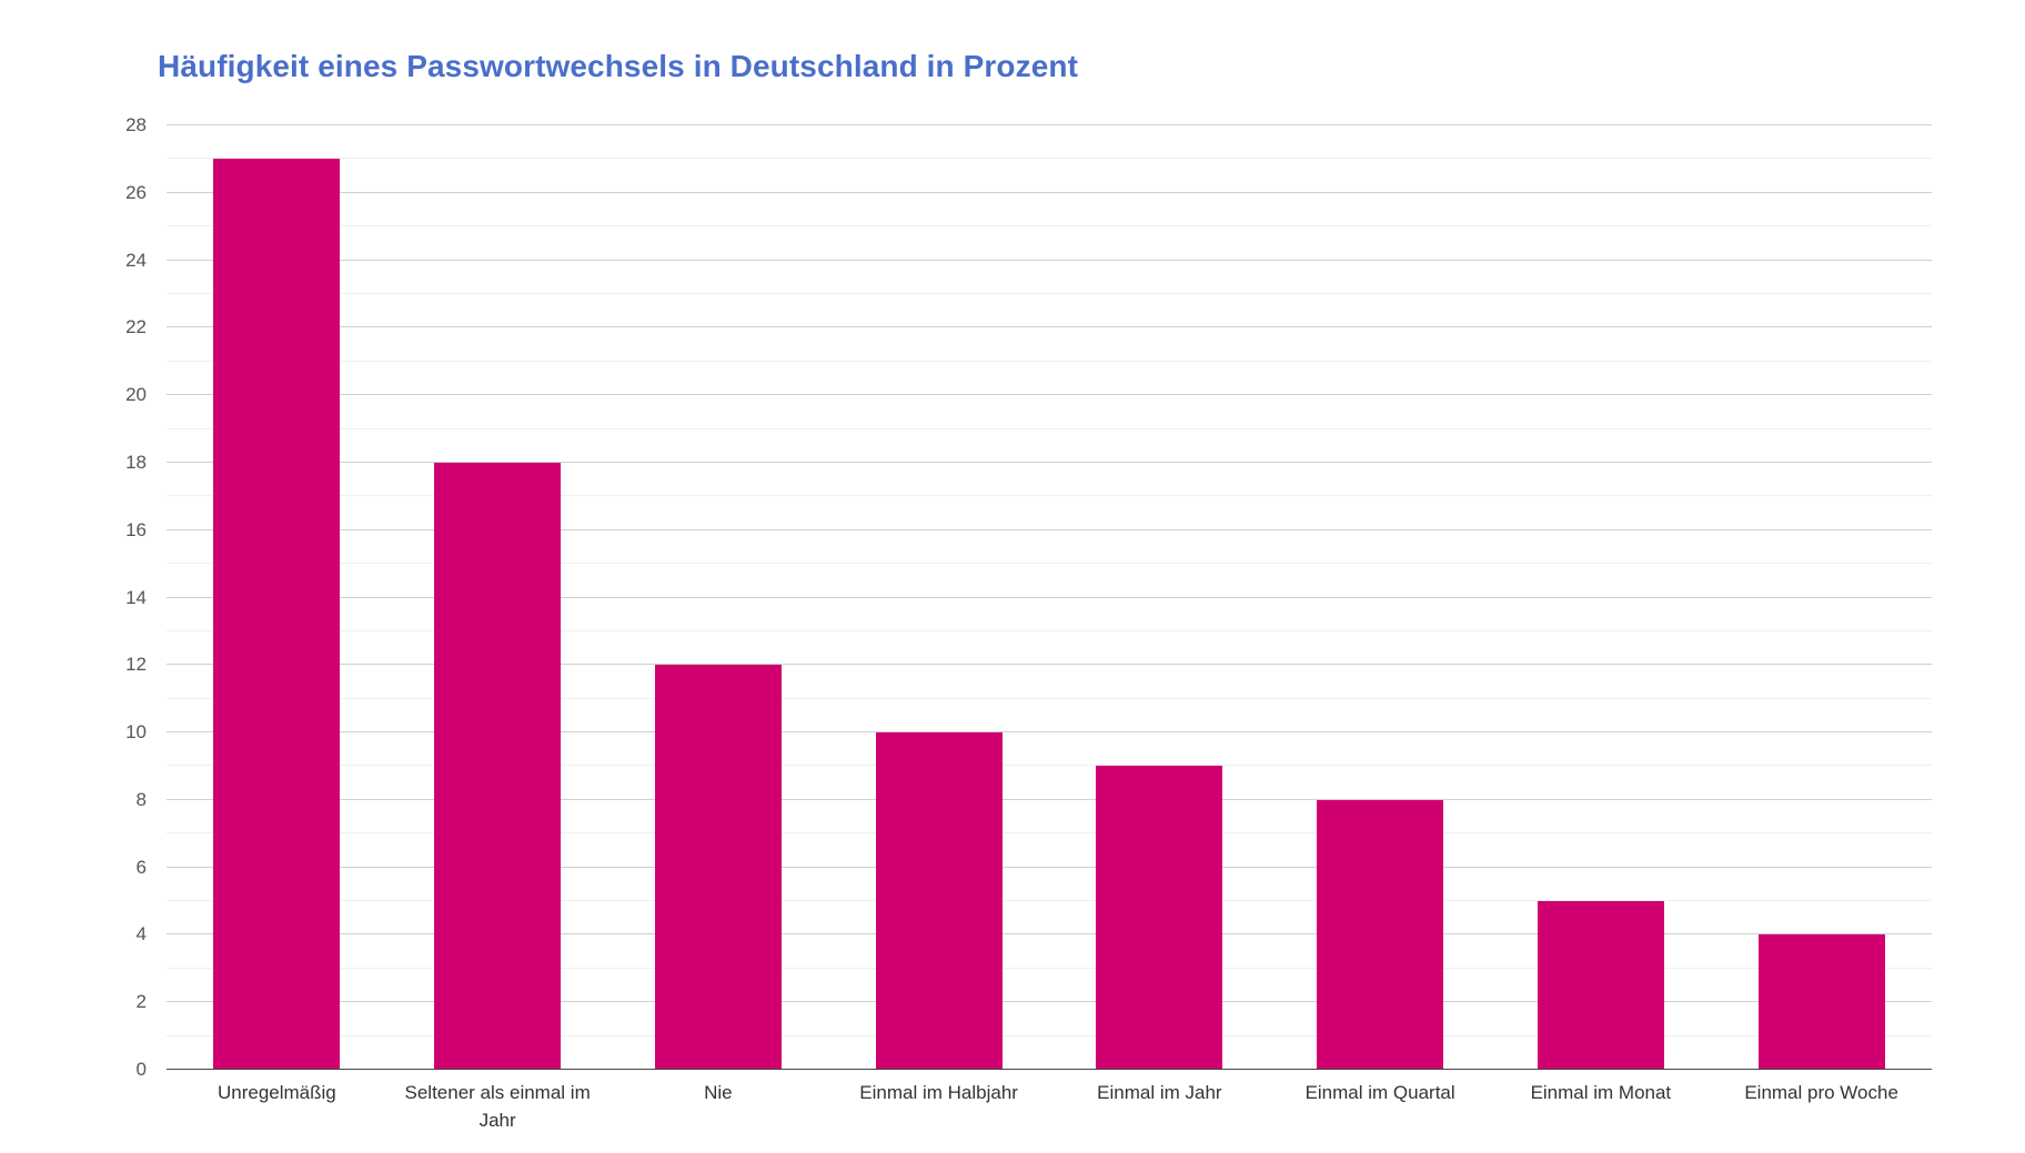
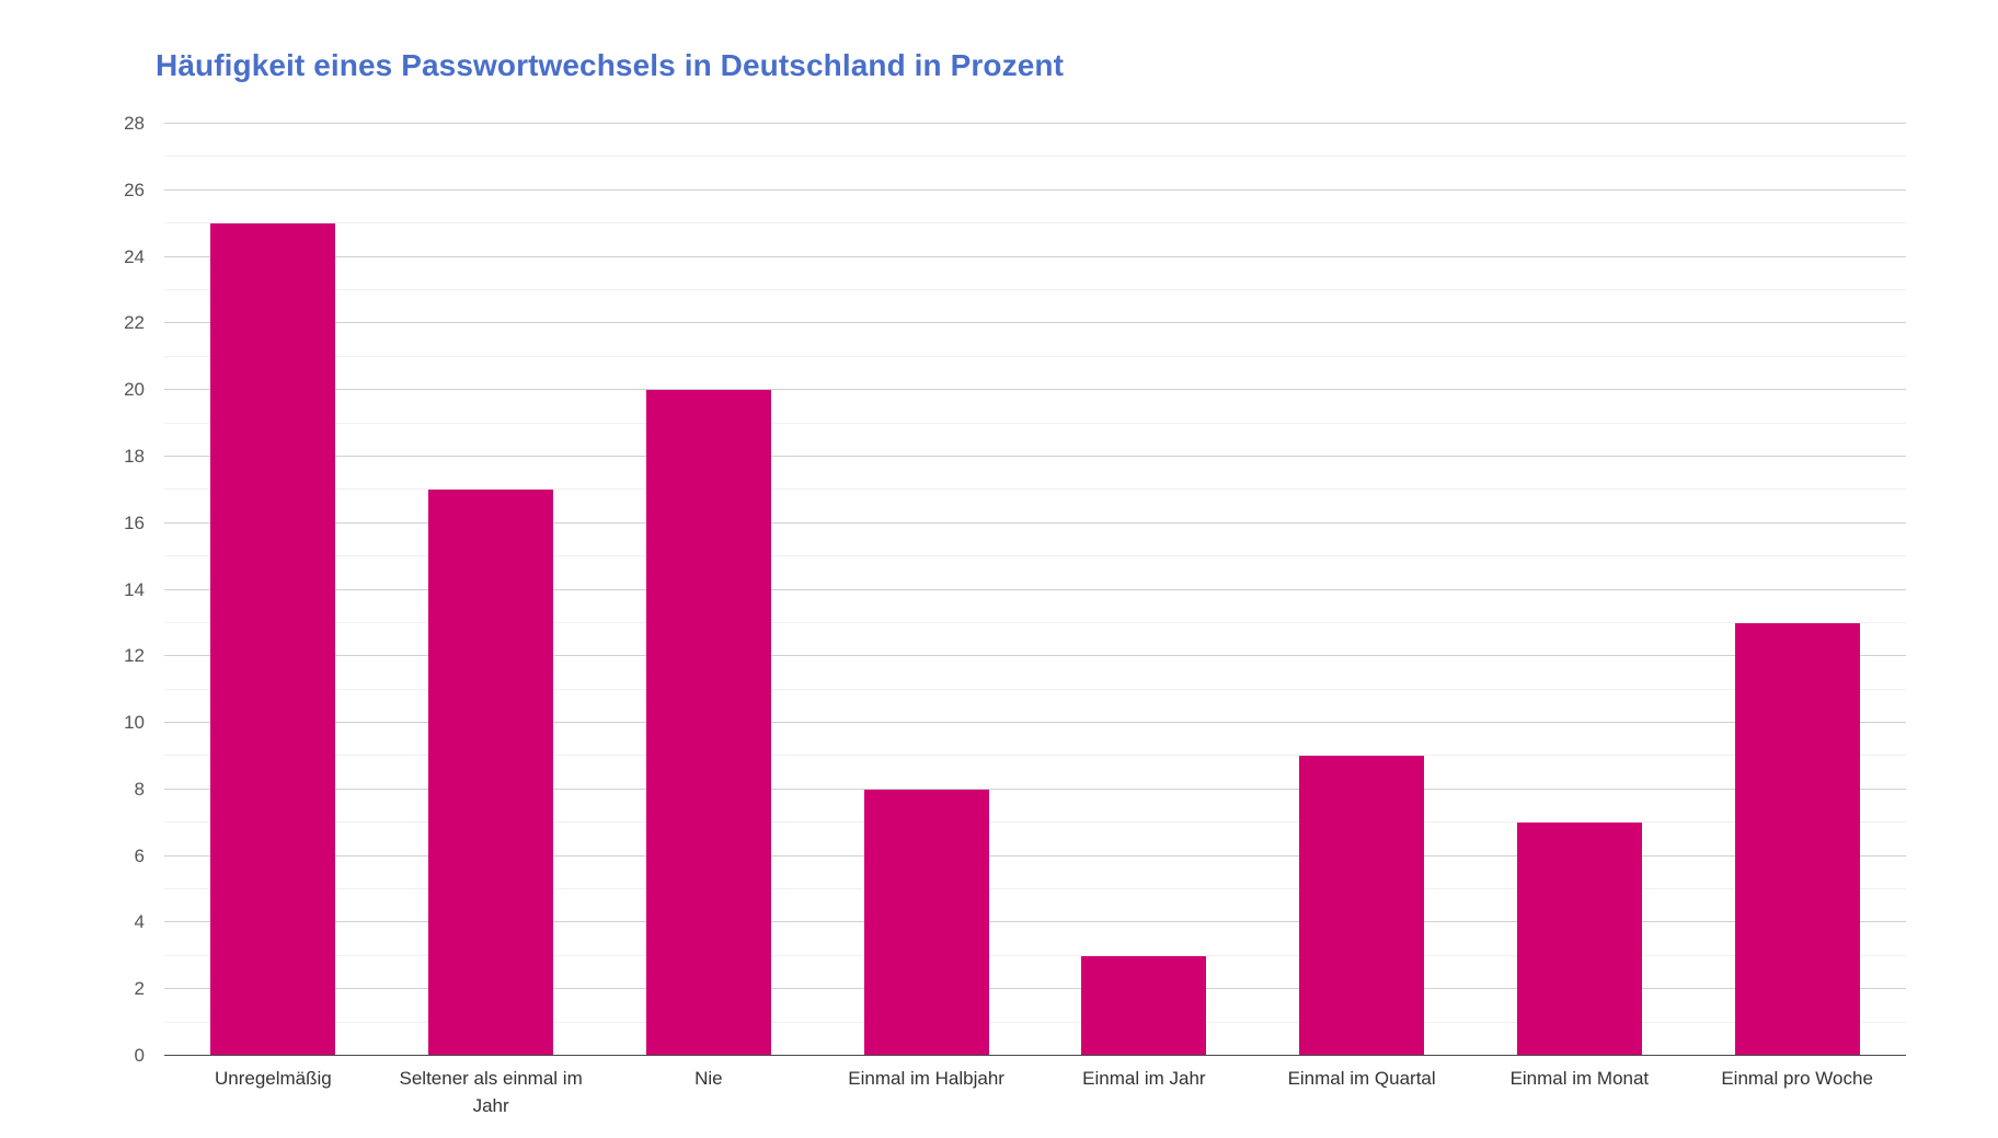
Unregelmäßig: 27 -> 25
Seltener als einmal im Jahr: 18 -> 17
Nie: 12 -> 20
Einmal im Halbjahr: 10 -> 8
Einmal im Jahr: 9 -> 3
Einmal im Quartal: 8 -> 9
Einmal im Monat: 5 -> 7
Einmal pro Woche: 4 -> 13
